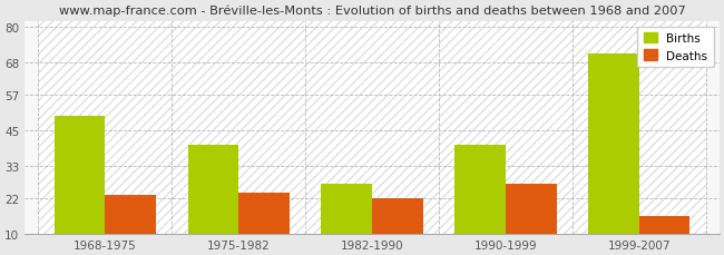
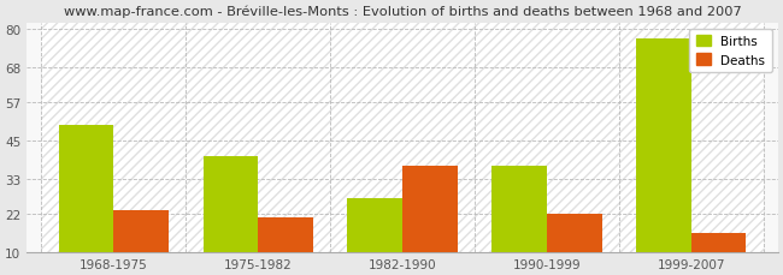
Deaths/1975-1982: 24 -> 21
Deaths/1982-1990: 22 -> 37
Births/1990-1999: 40 -> 37
Deaths/1990-1999: 27 -> 22
Births/1999-2007: 71 -> 77
